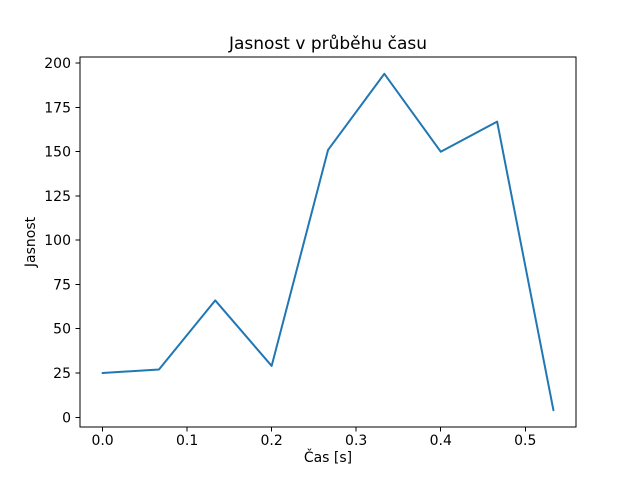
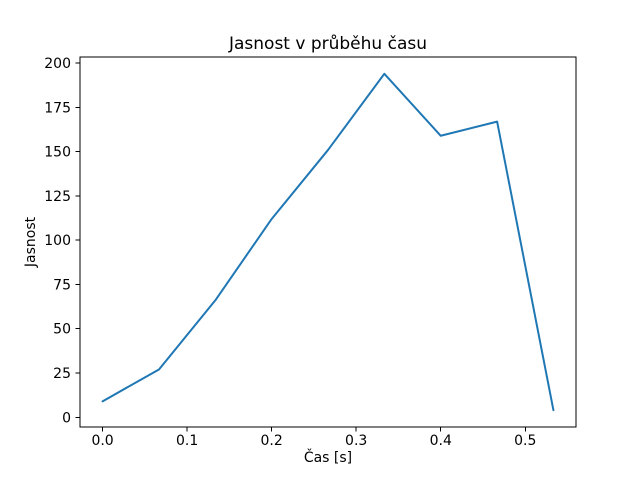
0.0: 25 -> 9
0.2: 29 -> 112
0.4: 150 -> 159
